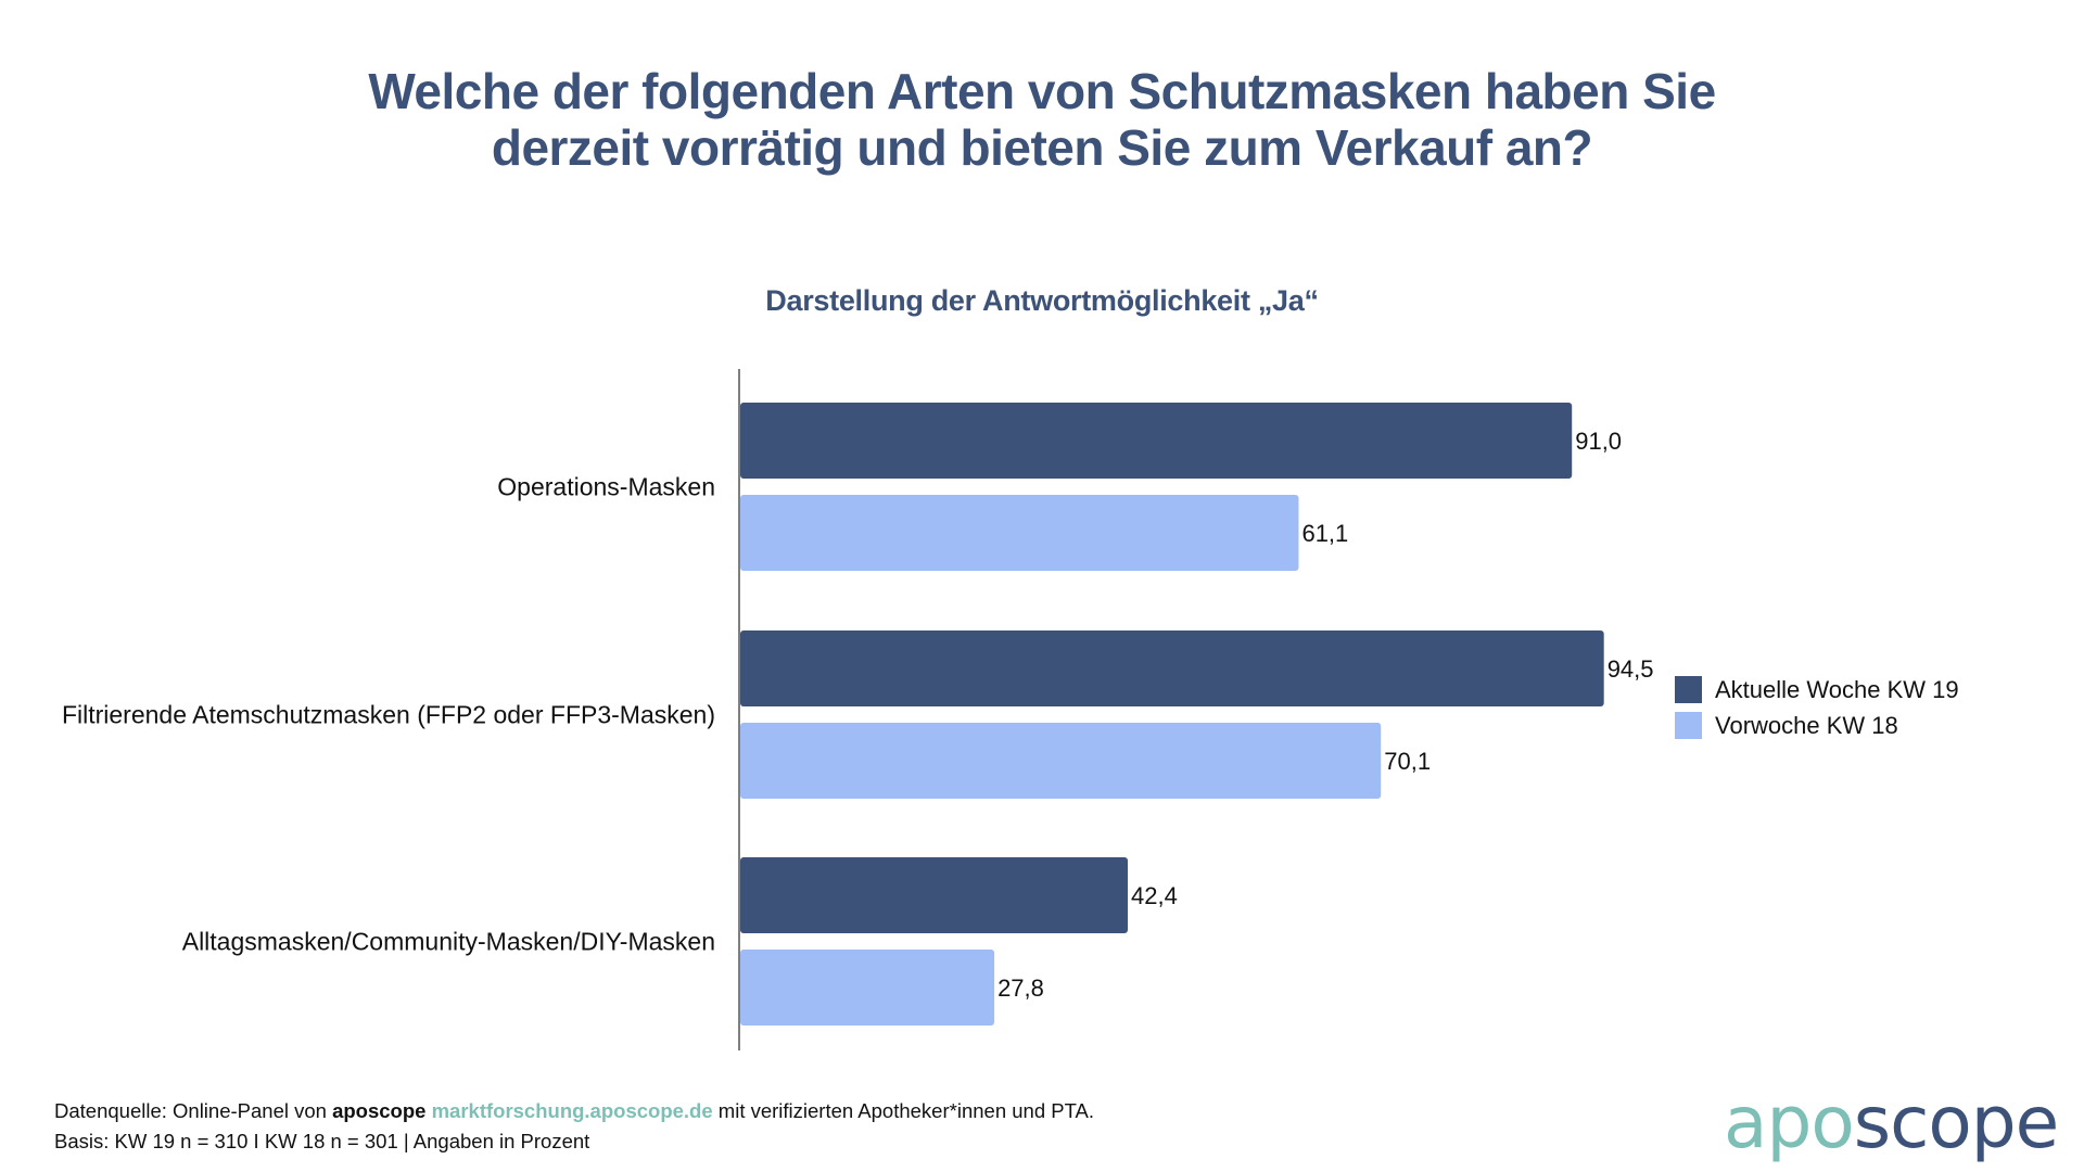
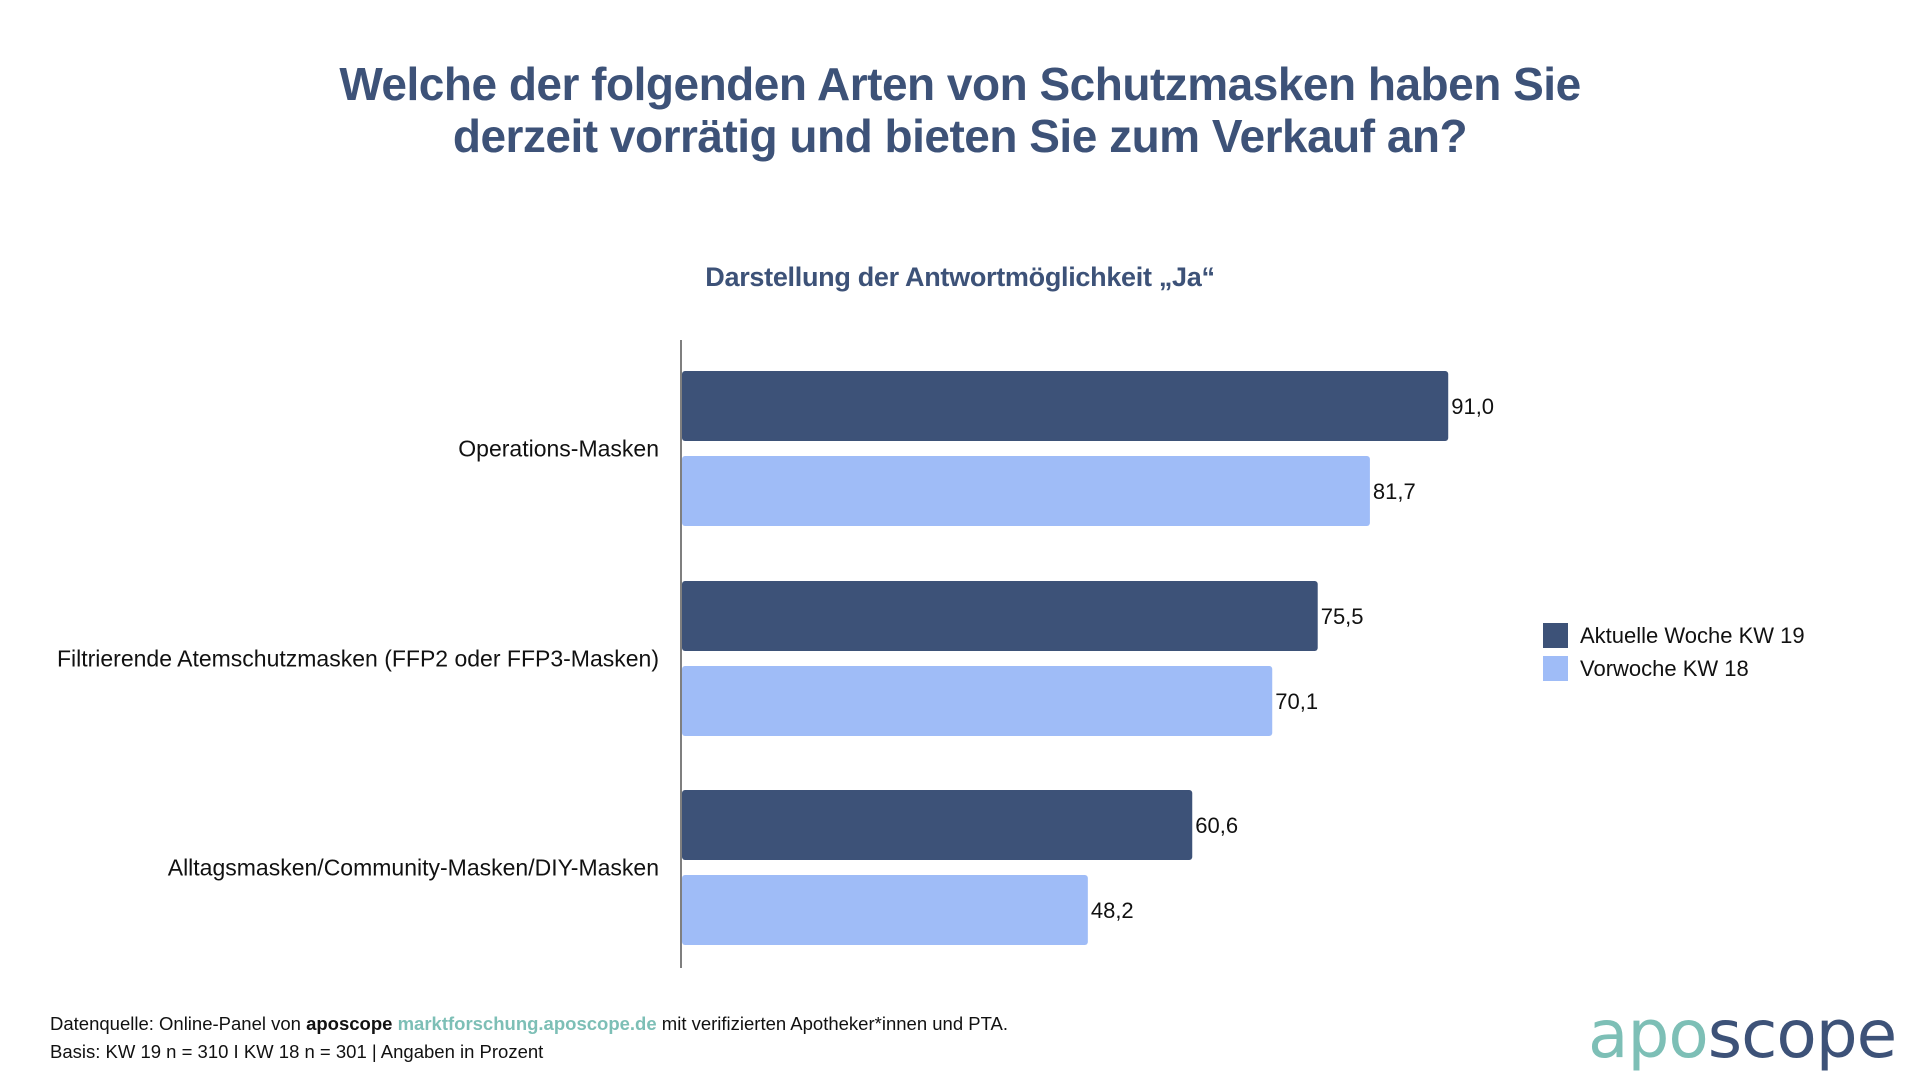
Vorwoche KW 18/Operations-Masken: 61,1 -> 81,7
Aktuelle Woche KW 19/Filtrierende Atemschutzmasken (FFP2 oder FFP3-Masken): 94,5 -> 75,5
Aktuelle Woche KW 19/Alltagsmasken/Community-Masken/DIY-Masken: 42,4 -> 60,6
Vorwoche KW 18/Alltagsmasken/Community-Masken/DIY-Masken: 27,8 -> 48,2
